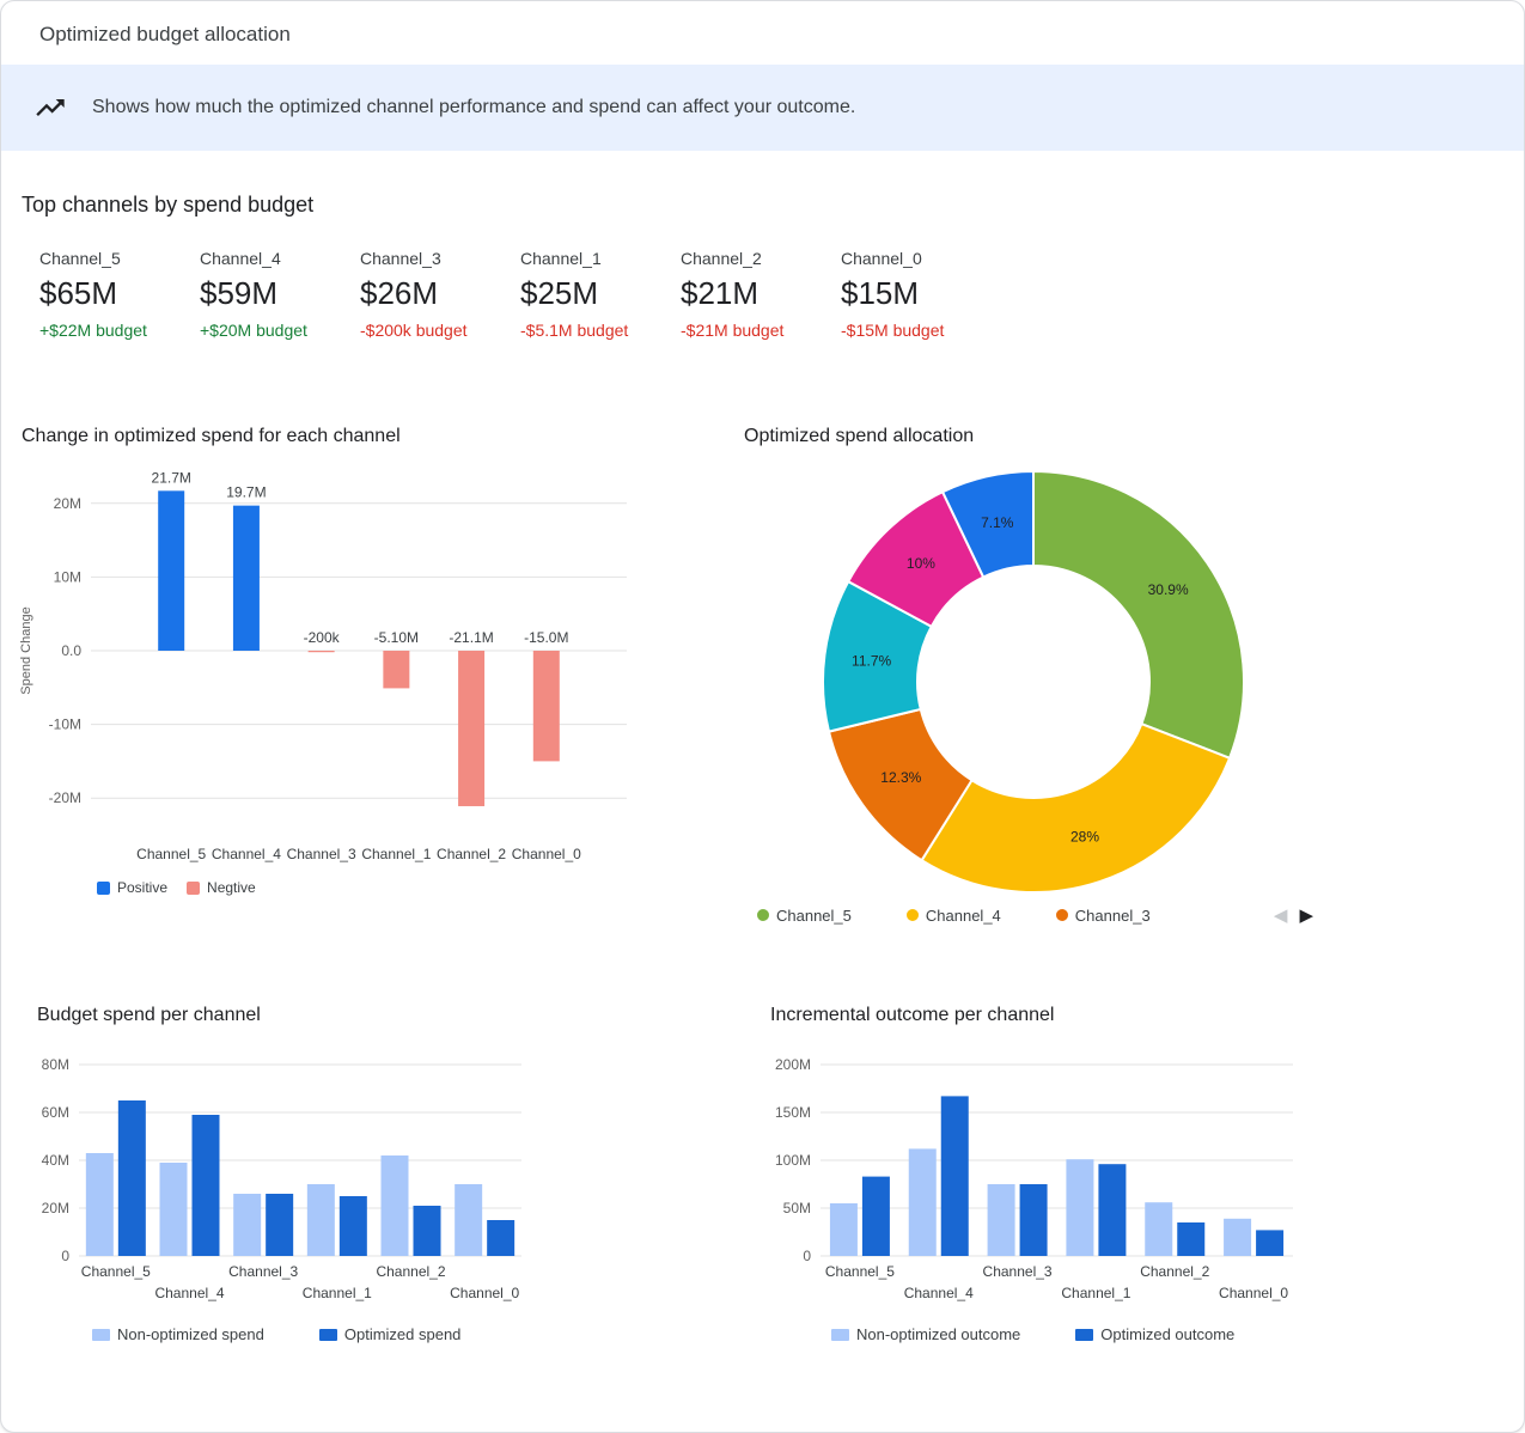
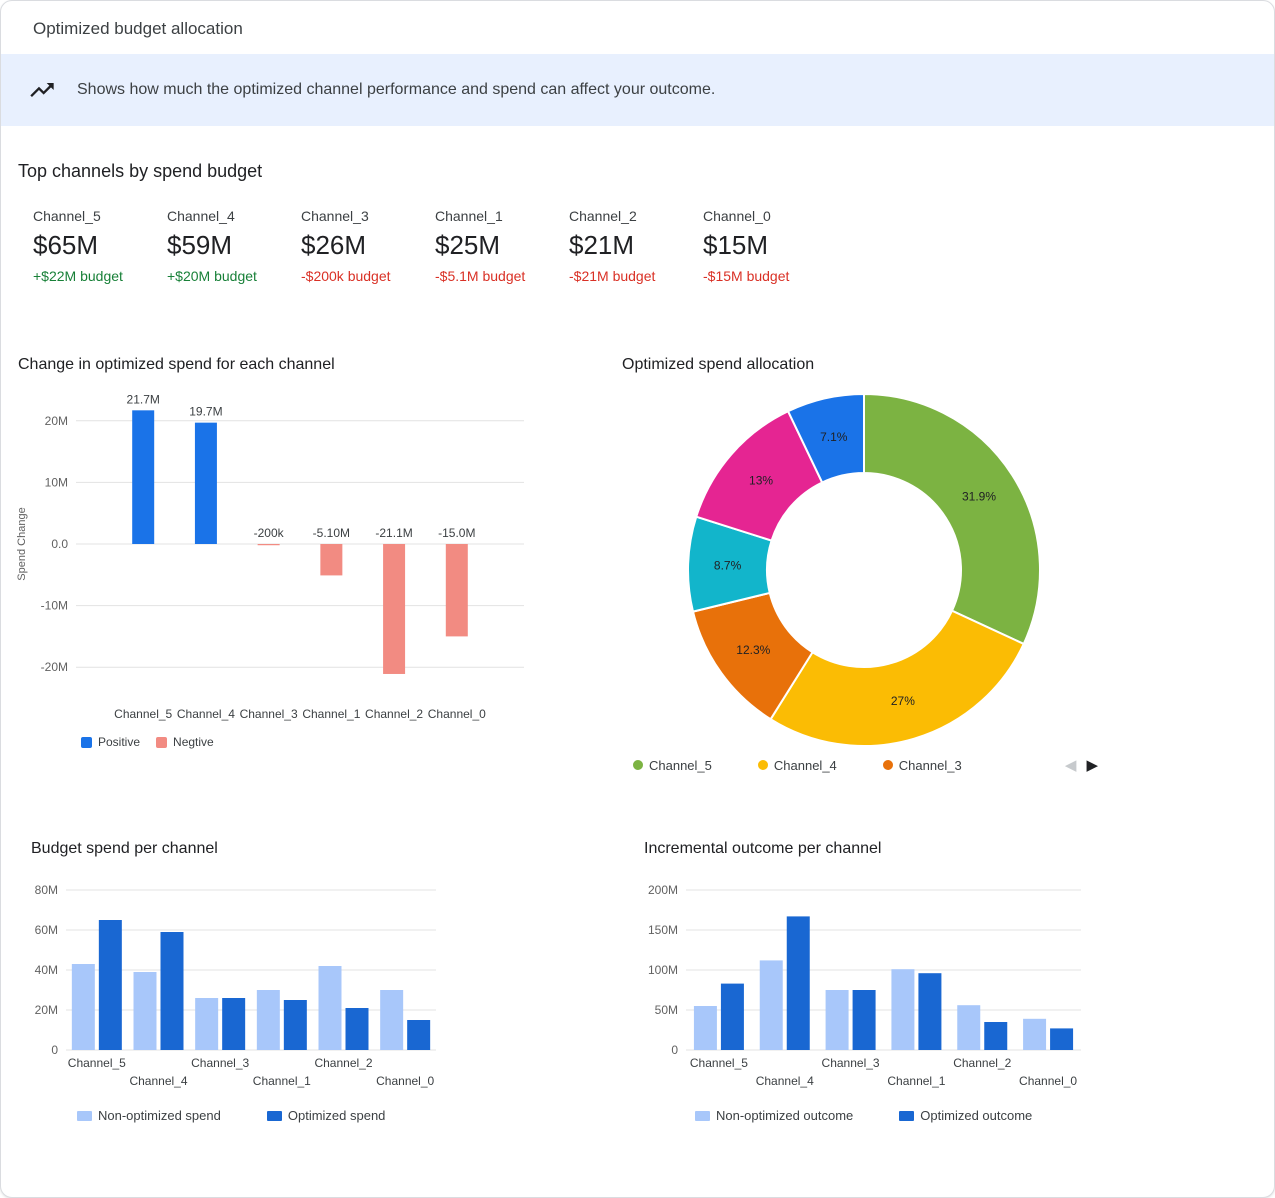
Optimized spend allocation/Channel_5: 30.9% -> 31.9%
Optimized spend allocation/Channel_4: 28% -> 27%
Optimized spend allocation/Channel_1: 11.7% -> 8.7%
Optimized spend allocation/Channel_2: 10% -> 13%
